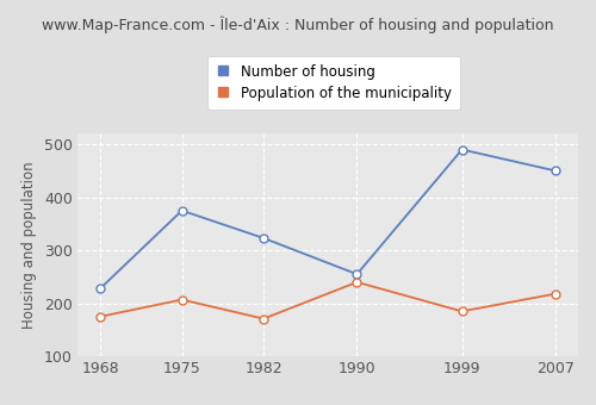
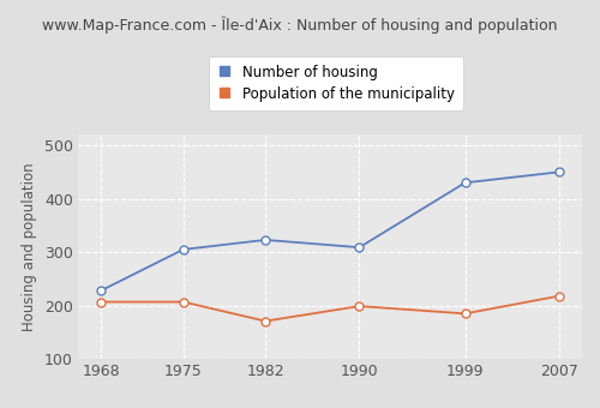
Population of the municipality/1968: 175 -> 207
Number of housing/1975: 375 -> 305
Number of housing/1990: 255 -> 309
Population of the municipality/1990: 240 -> 199
Number of housing/1999: 490 -> 430
